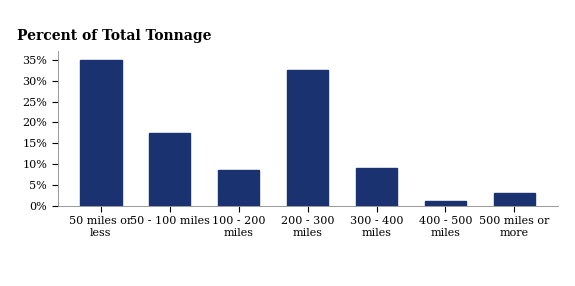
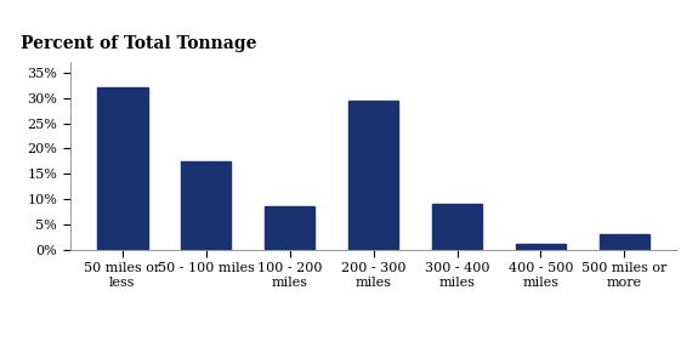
50 miles or less: 35.0% -> 32.0%
200 - 300 miles: 32.5% -> 29.5%
